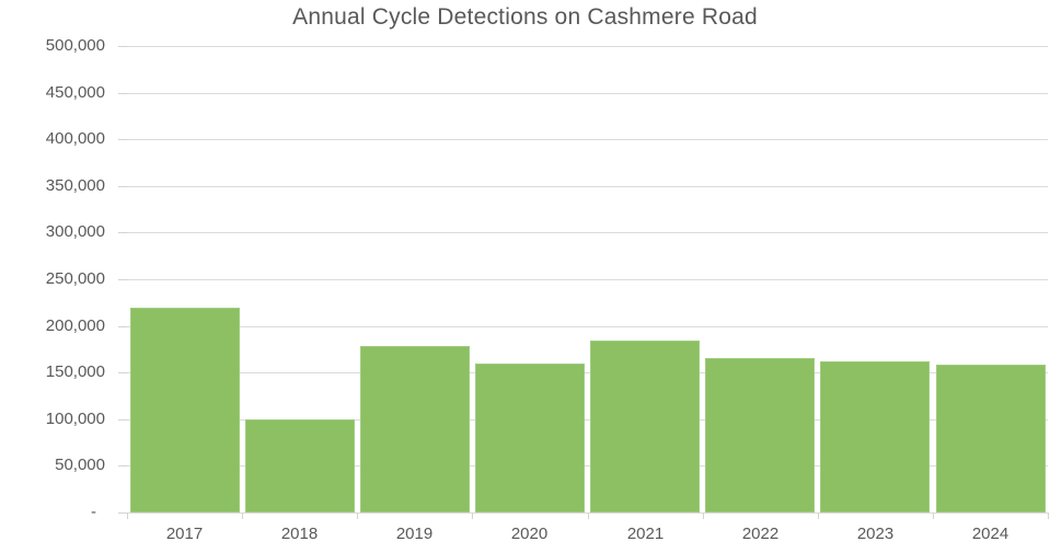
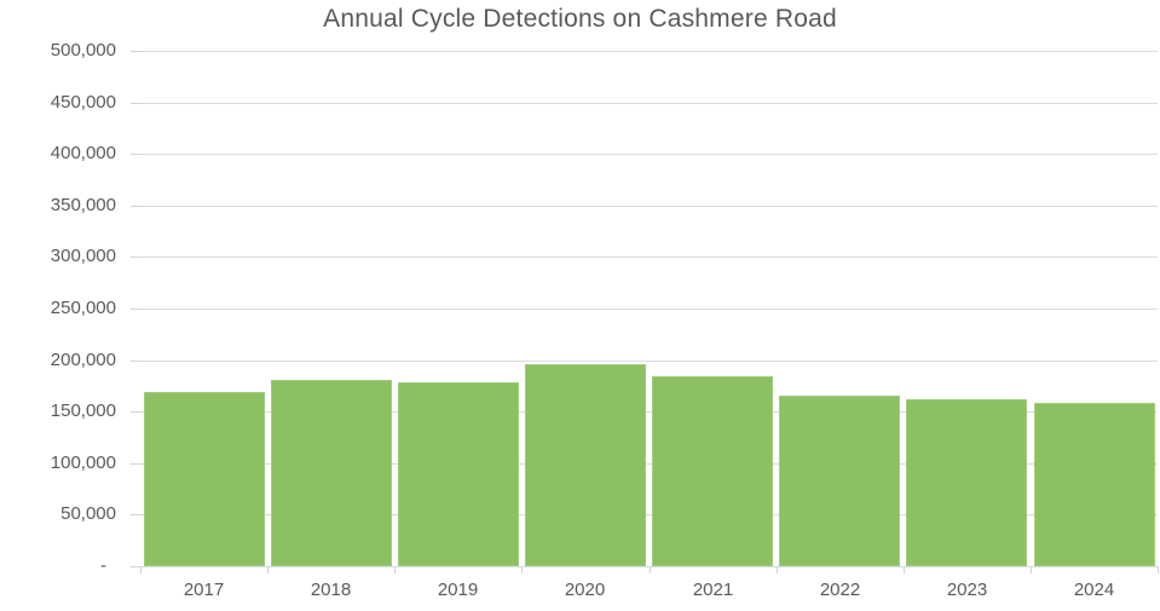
2017: 220000 -> 170000
2018: 100000 -> 180000
2020: 160000 -> 200000
